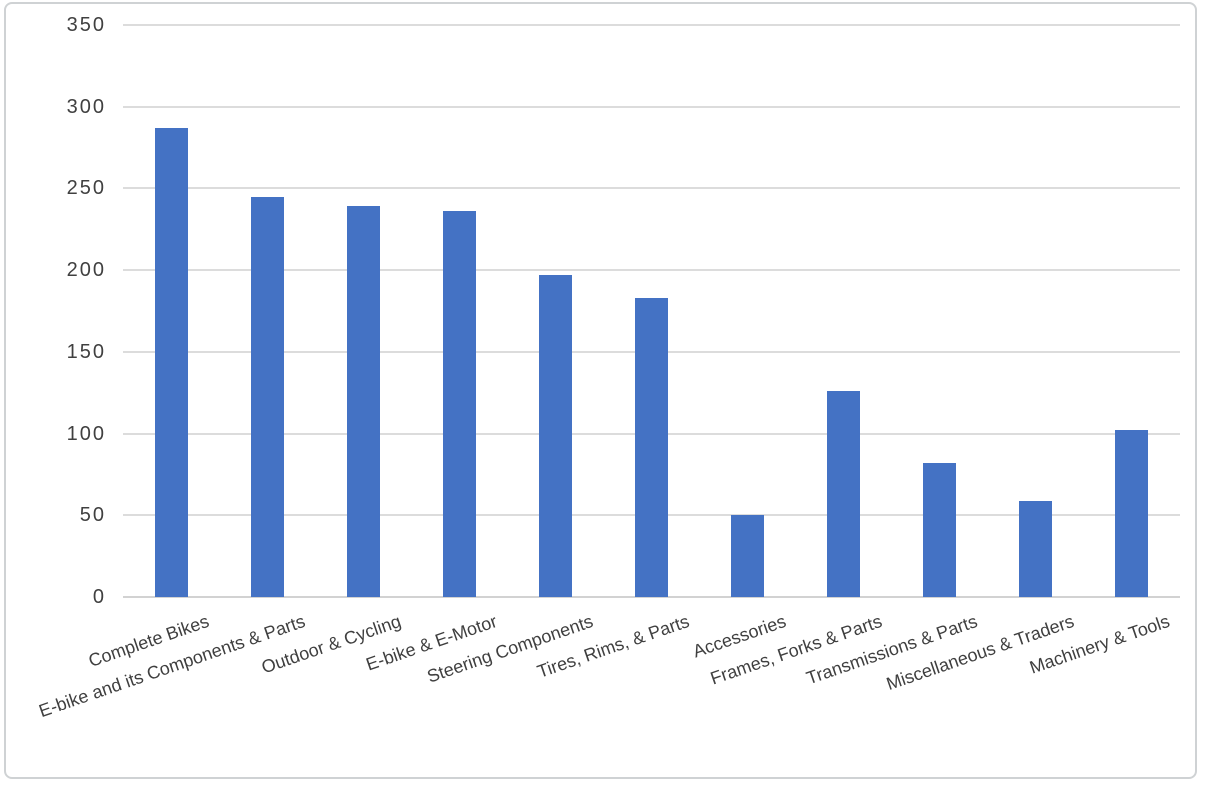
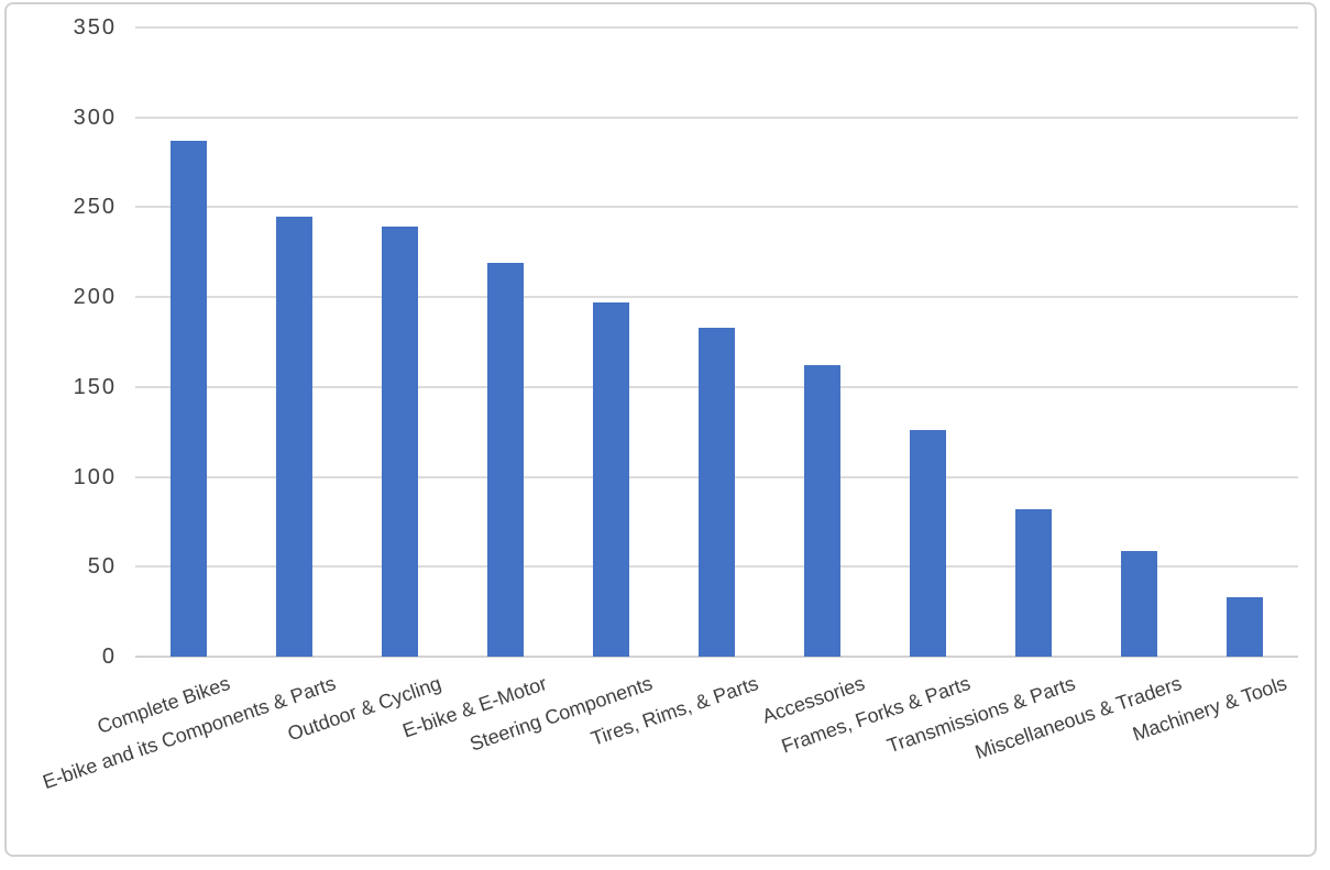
E-bike & E-Motor: 236 -> 219
Accessories: 50 -> 162
Machinery & Tools: 102 -> 33
